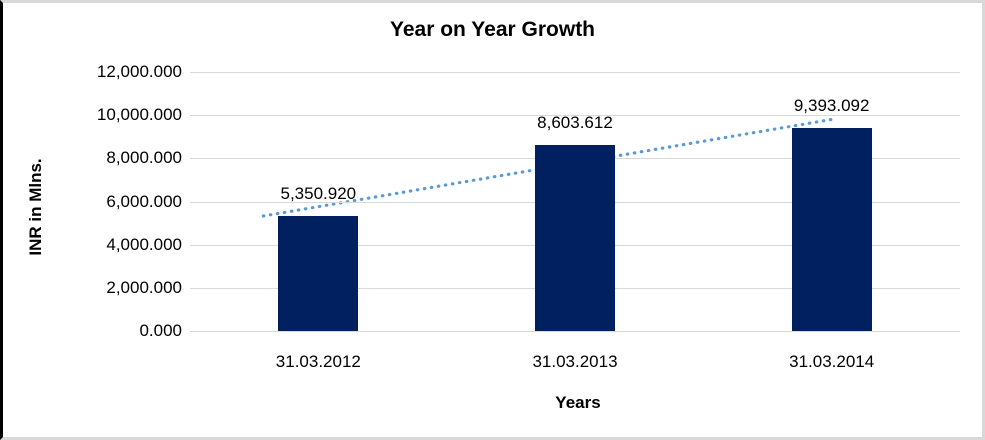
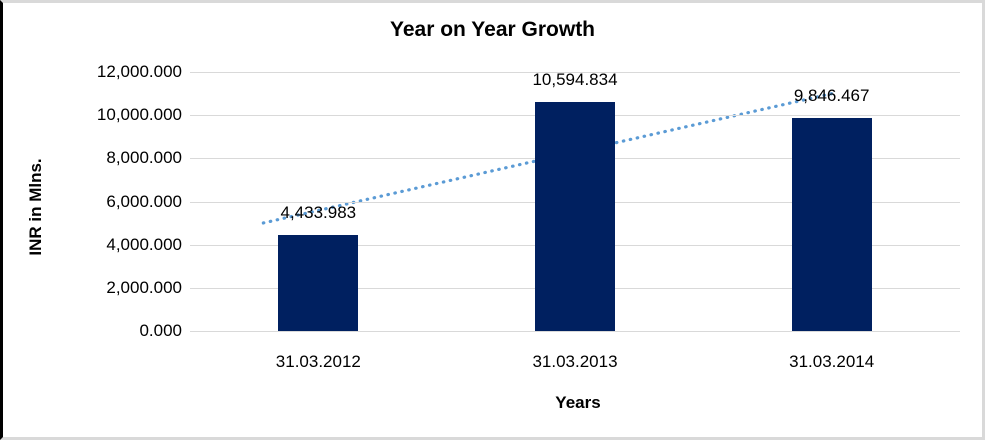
31.03.2012: 5,350.920 -> 4,433.983
31.03.2013: 8,603.612 -> 10,594.834
31.03.2014: 9,393.092 -> 9,846.467
